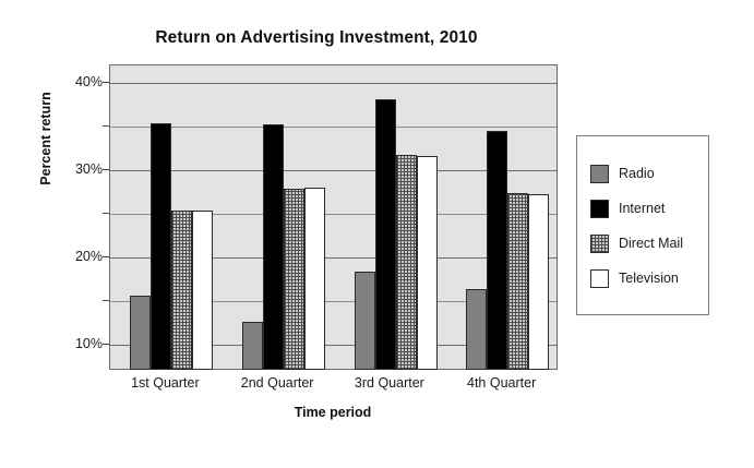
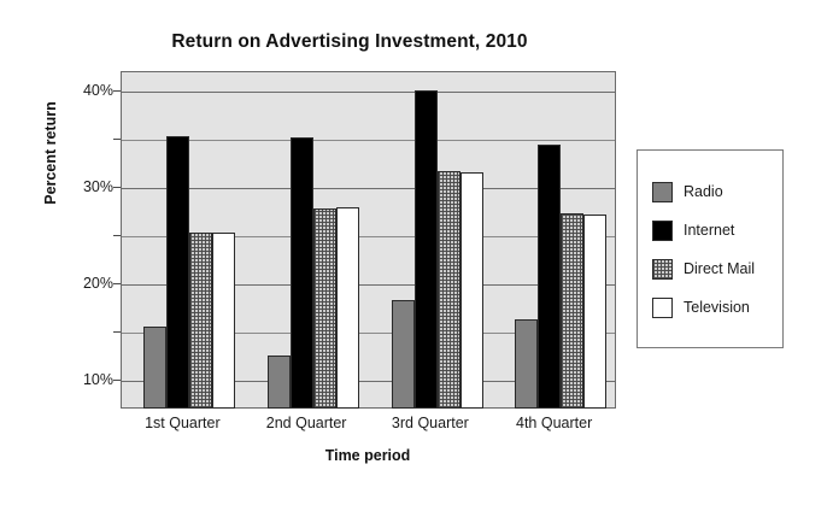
Internet/3rd Quarter: 38% -> 40%
